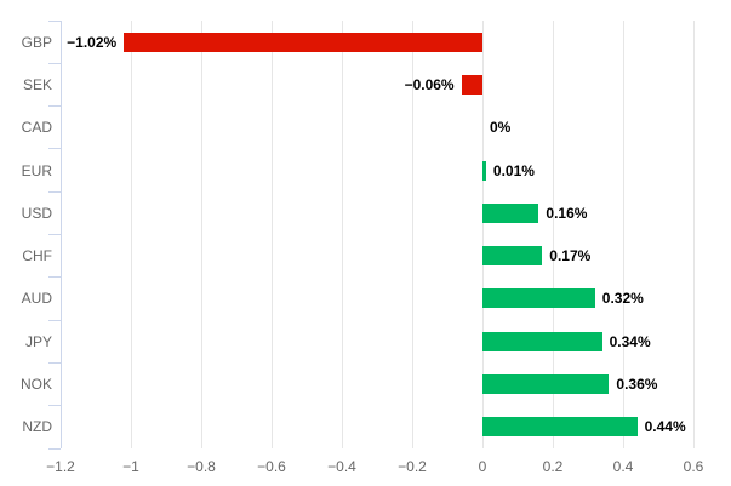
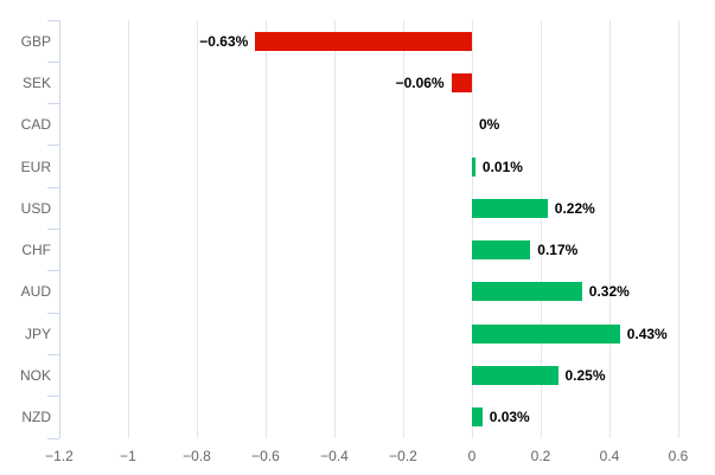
GBP: −1.02% -> −0.63%
USD: 0.16% -> 0.22%
JPY: 0.34% -> 0.43%
NOK: 0.36% -> 0.25%
NZD: 0.44% -> 0.03%
